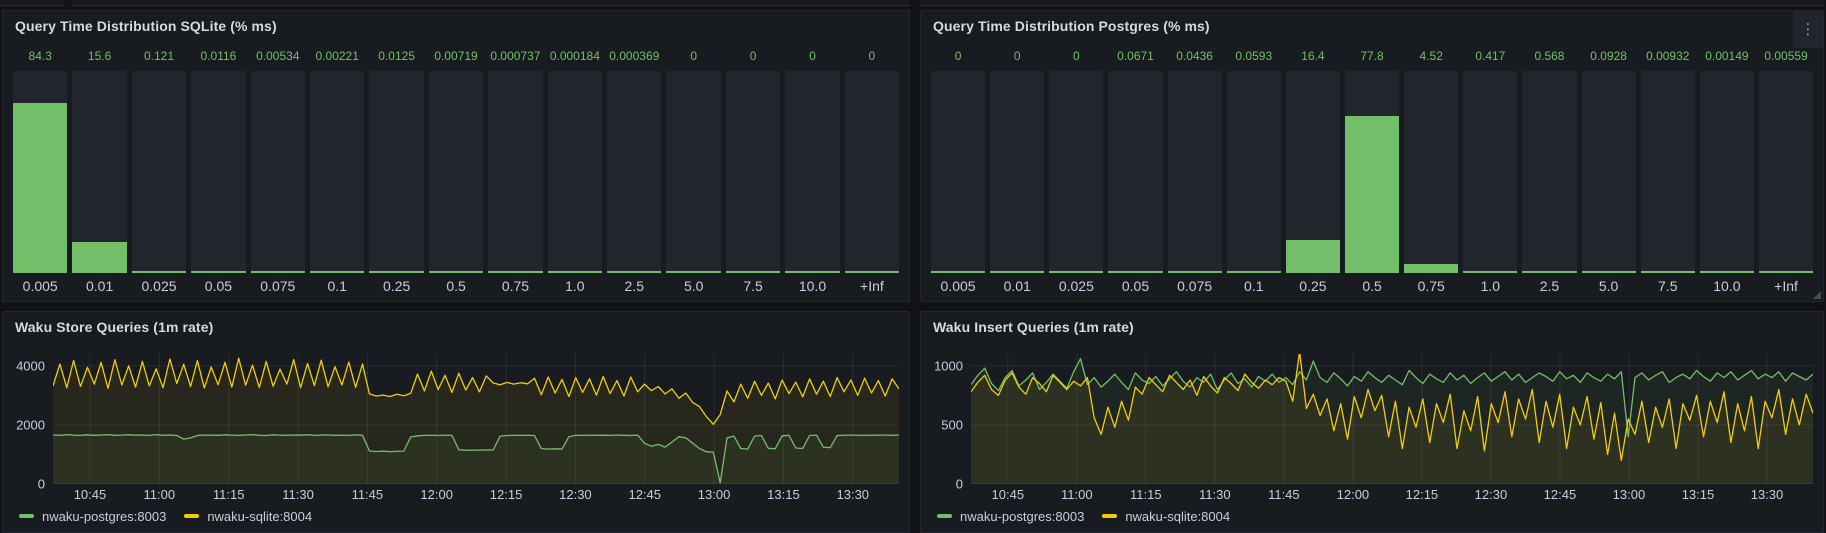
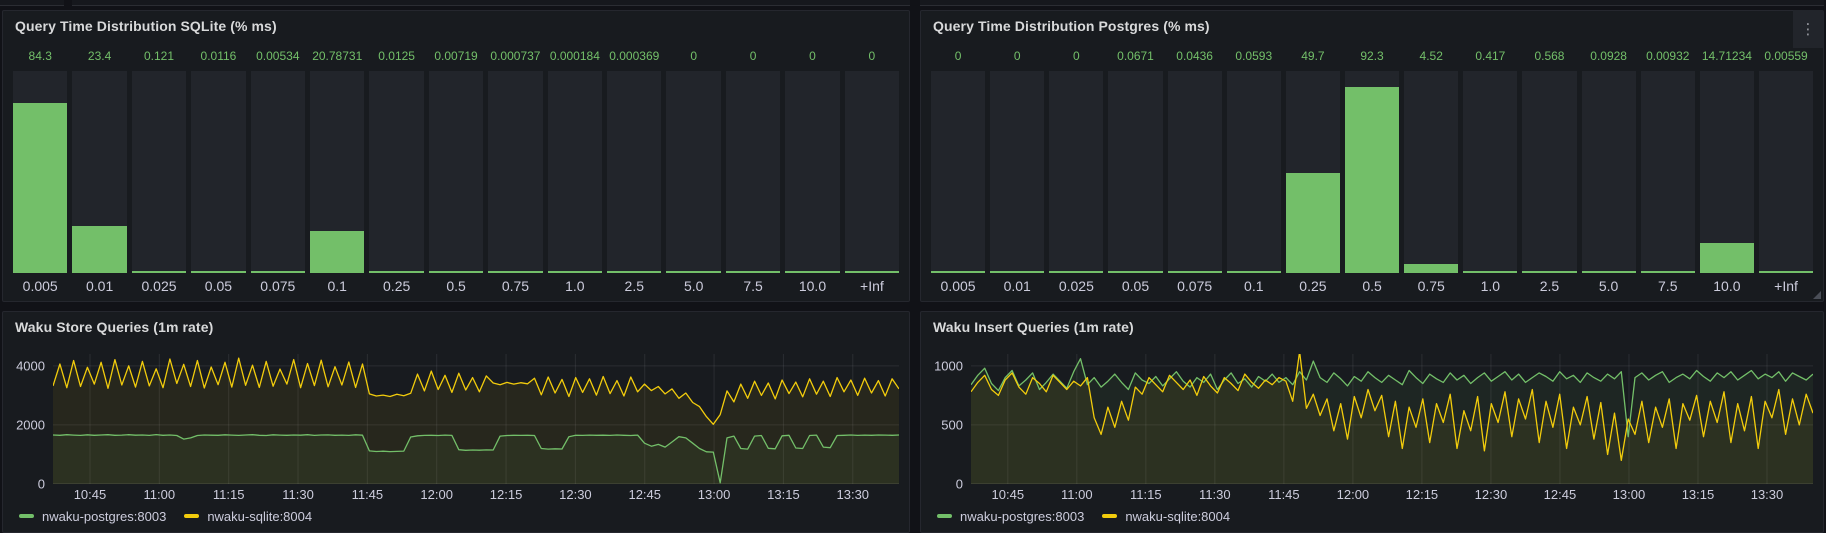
Query Time Distribution SQLite (% ms)/0.01: 15.6 -> 23.4
Query Time Distribution SQLite (% ms)/0.1: 0.00221 -> 20.78731
Query Time Distribution Postgres (% ms)/0.25: 16.4 -> 49.7
Query Time Distribution Postgres (% ms)/0.5: 77.8 -> 92.3
Query Time Distribution Postgres (% ms)/10.0: 0.00149 -> 14.71234
